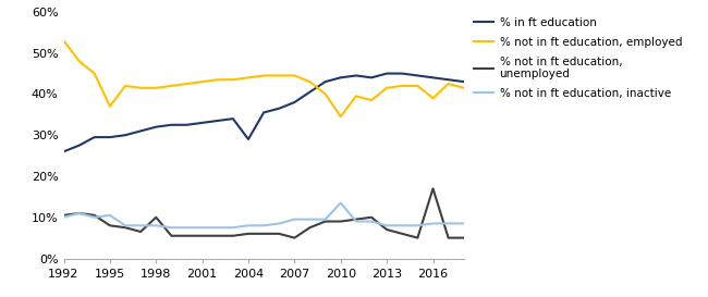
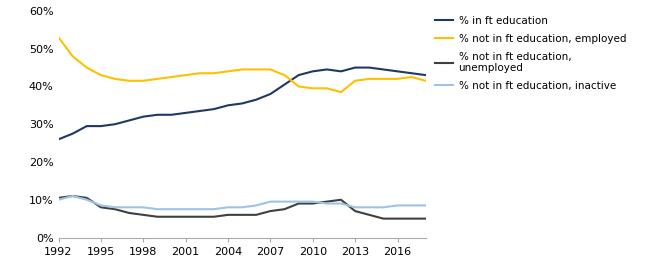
% not in ft education, employed/1995: 37.0% -> 43.0%
% not in ft education, inactive/1995: 10.5% -> 8.5%
% not in ft education, unemployed/1998: 10.0% -> 6.0%
% in ft education/2004: 29.0% -> 35.0%
% not in ft education, unemployed/2007: 5.0% -> 7.0%
% not in ft education, employed/2010: 34.5% -> 39.5%
% not in ft education, inactive/2010: 13.5% -> 9.5%
% not in ft education, employed/2016: 39.0% -> 42.0%
% not in ft education, unemployed/2016: 17.0% -> 5.0%
